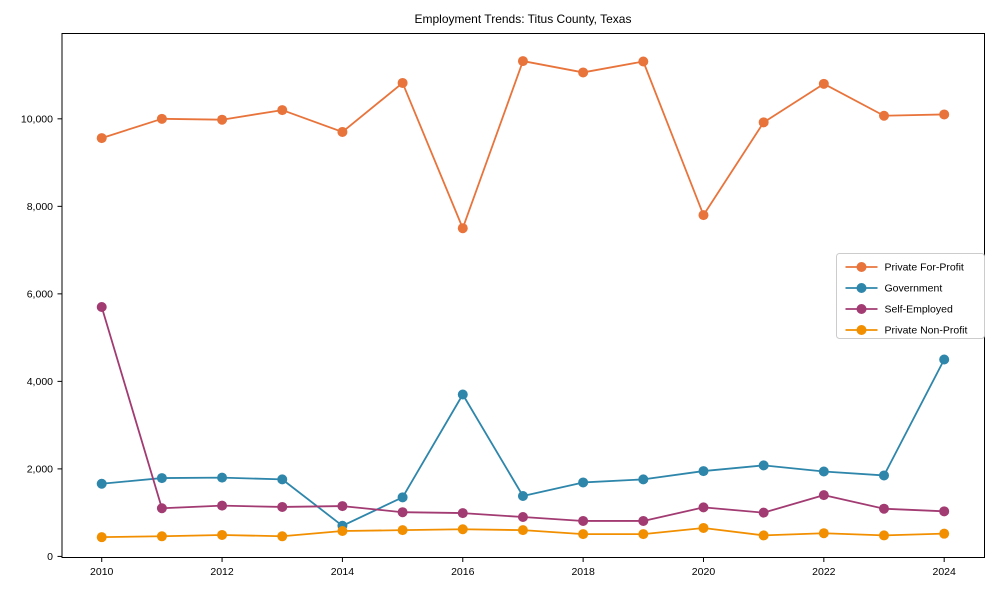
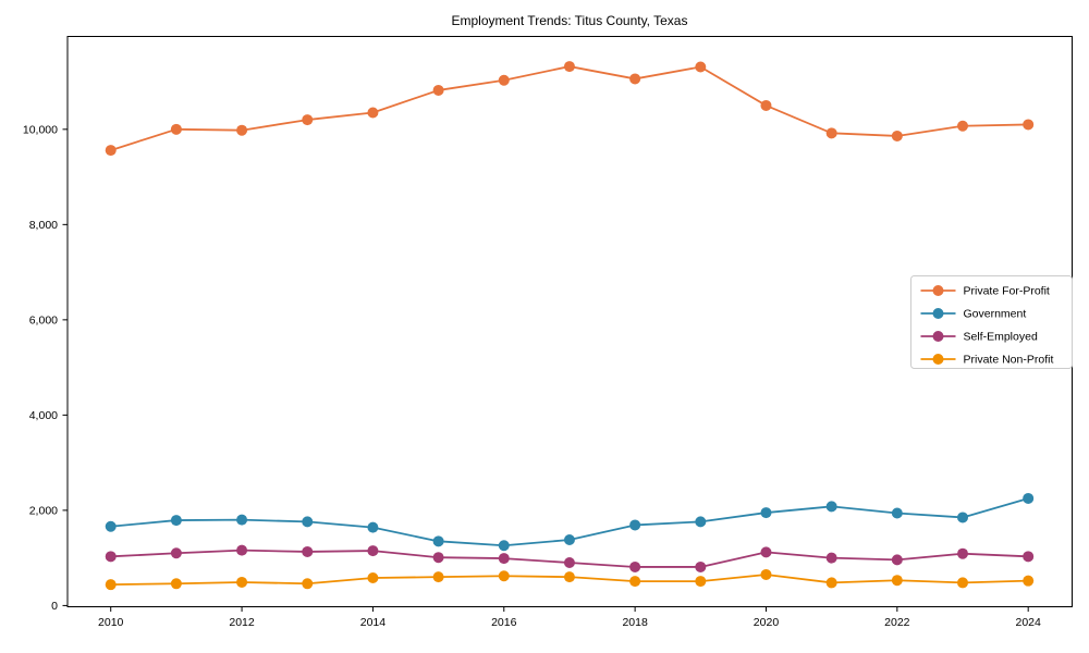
Self-Employed/2010: 5700 -> 1000
Private For-Profit/2014: 9700 -> 10400
Government/2014: 700 -> 1600
Private For-Profit/2016: 7500 -> 11000
Government/2016: 3700 -> 1300
Private For-Profit/2020: 7800 -> 10500
Private For-Profit/2022: 10800 -> 9900
Self-Employed/2022: 1400 -> 1000
Government/2024: 4500 -> 2200
